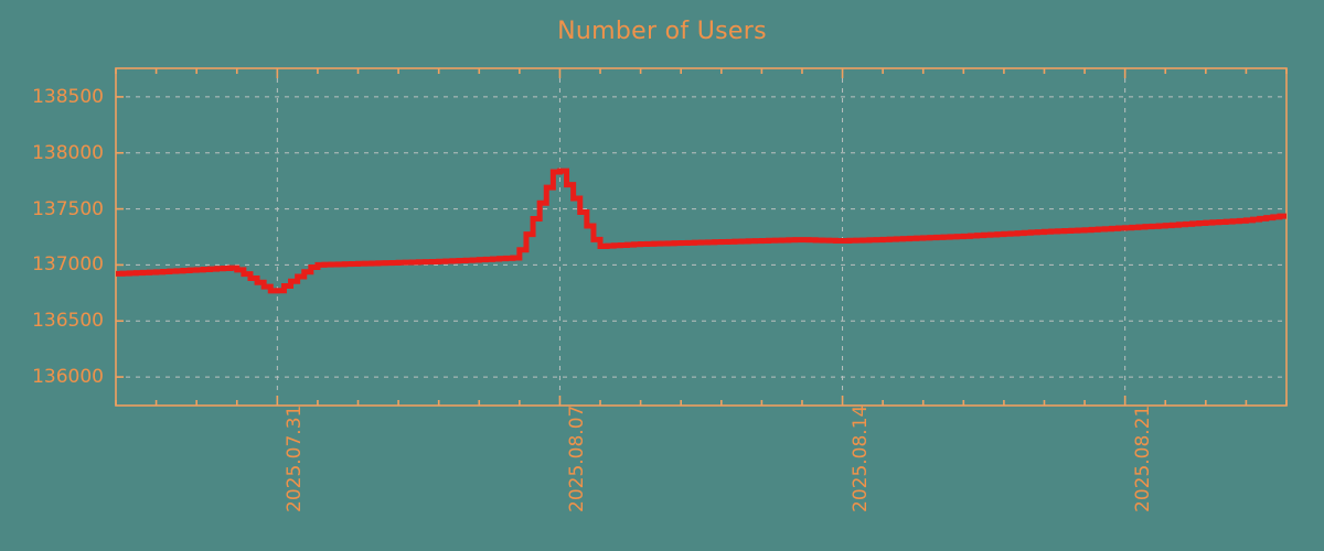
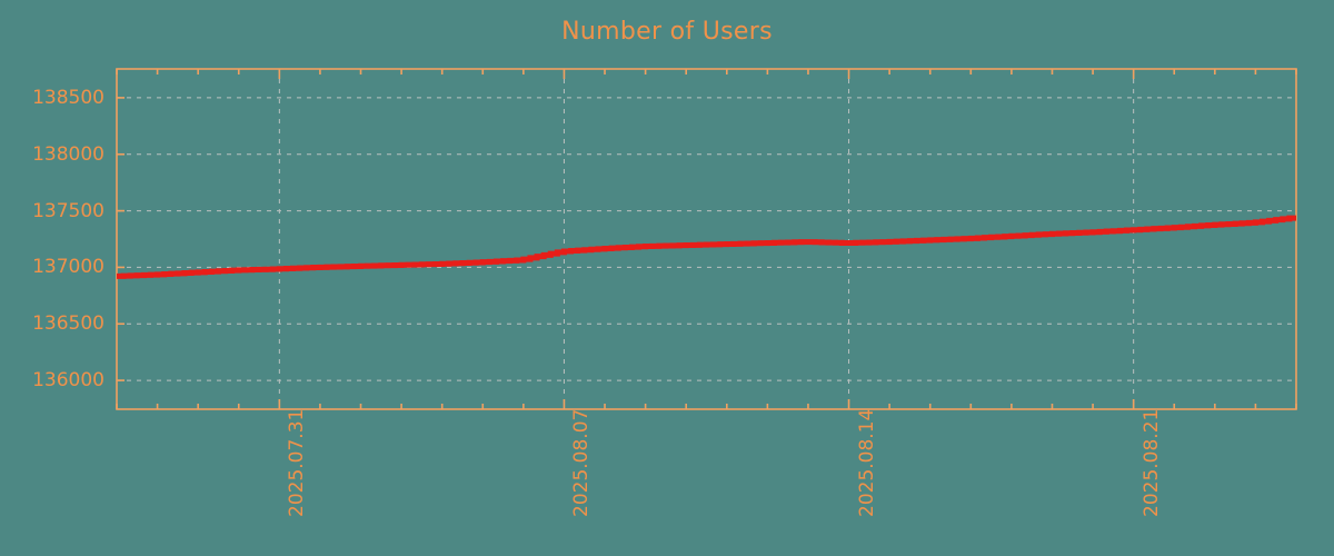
2025.07.31: 136750 -> 136980
2025.08.07: 137900 -> 137140
